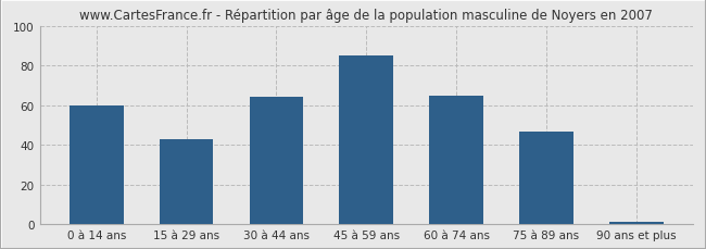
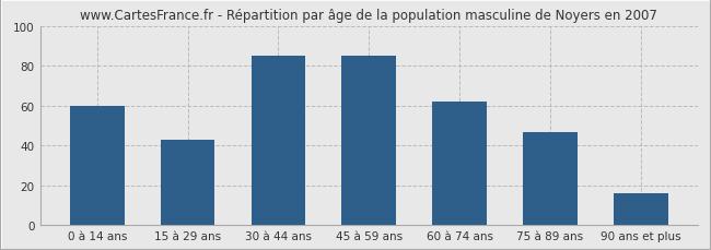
30 à 44 ans: 64 -> 85
60 à 74 ans: 65 -> 62
90 ans et plus: 1 -> 16
